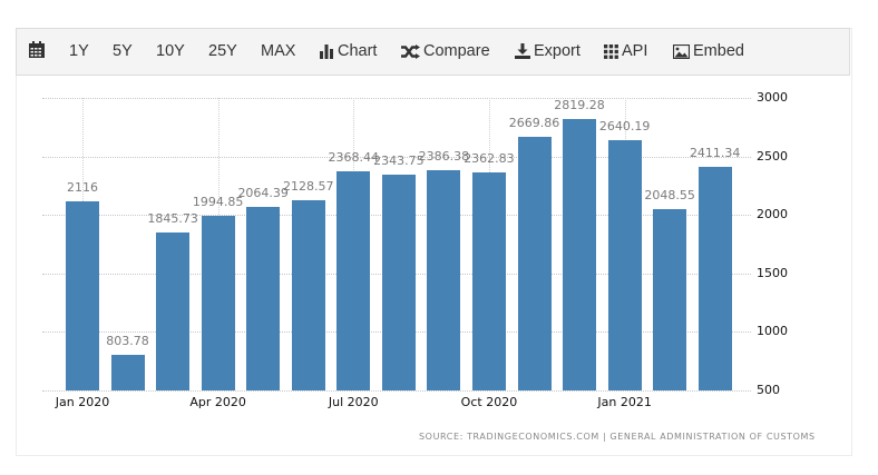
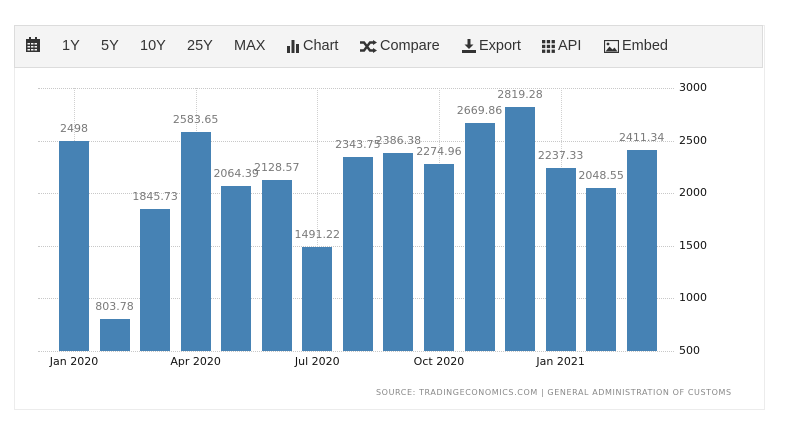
Jan 2020: 2116 -> 2498
Apr 2020: 1994.85 -> 2583.65
Jul 2020: 2368.44 -> 1491.22
Oct 2020: 2362.83 -> 2274.96
Jan 2021: 2640.19 -> 2237.33
